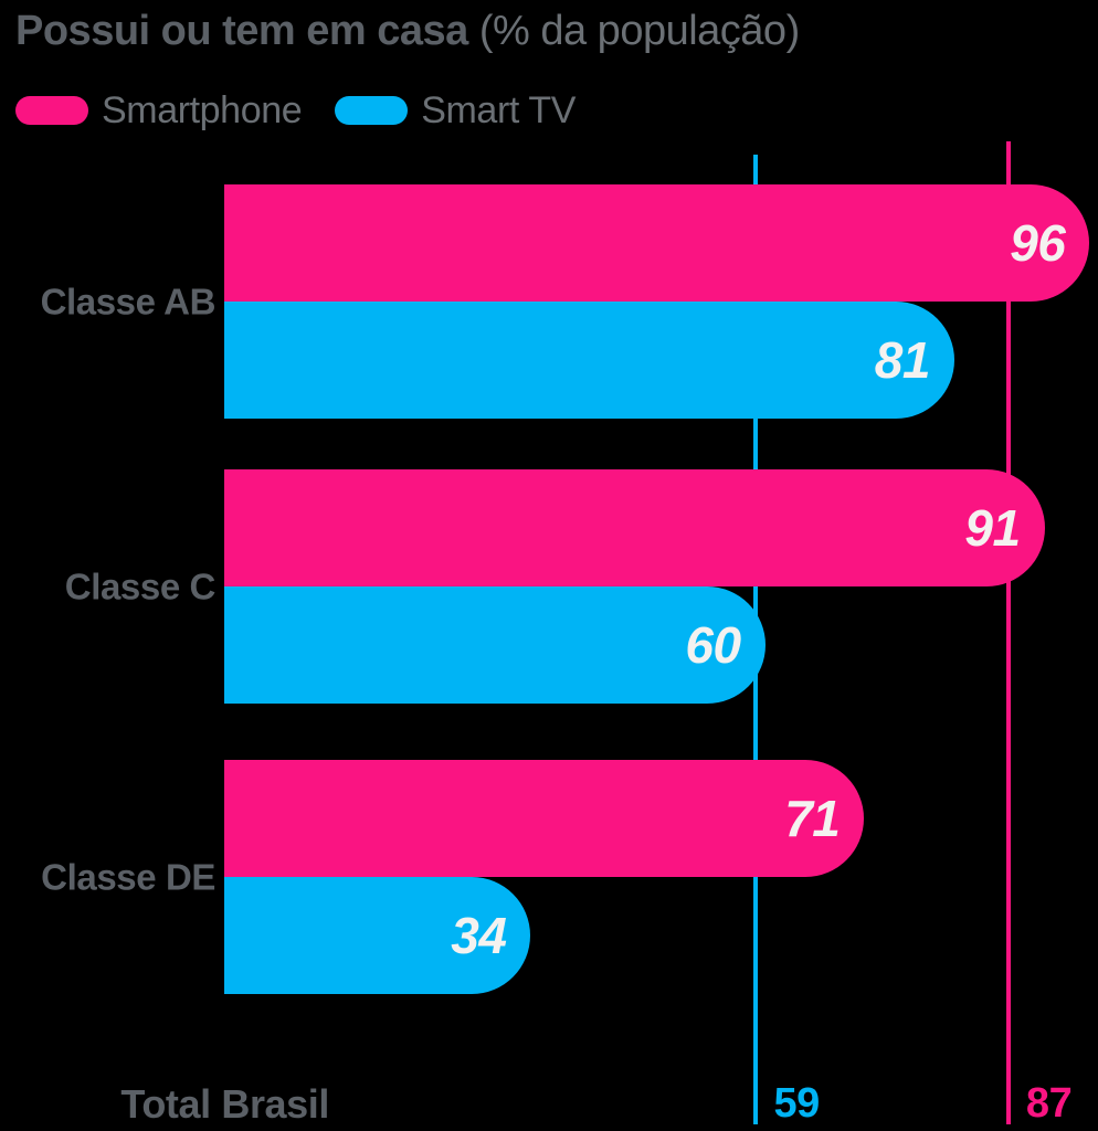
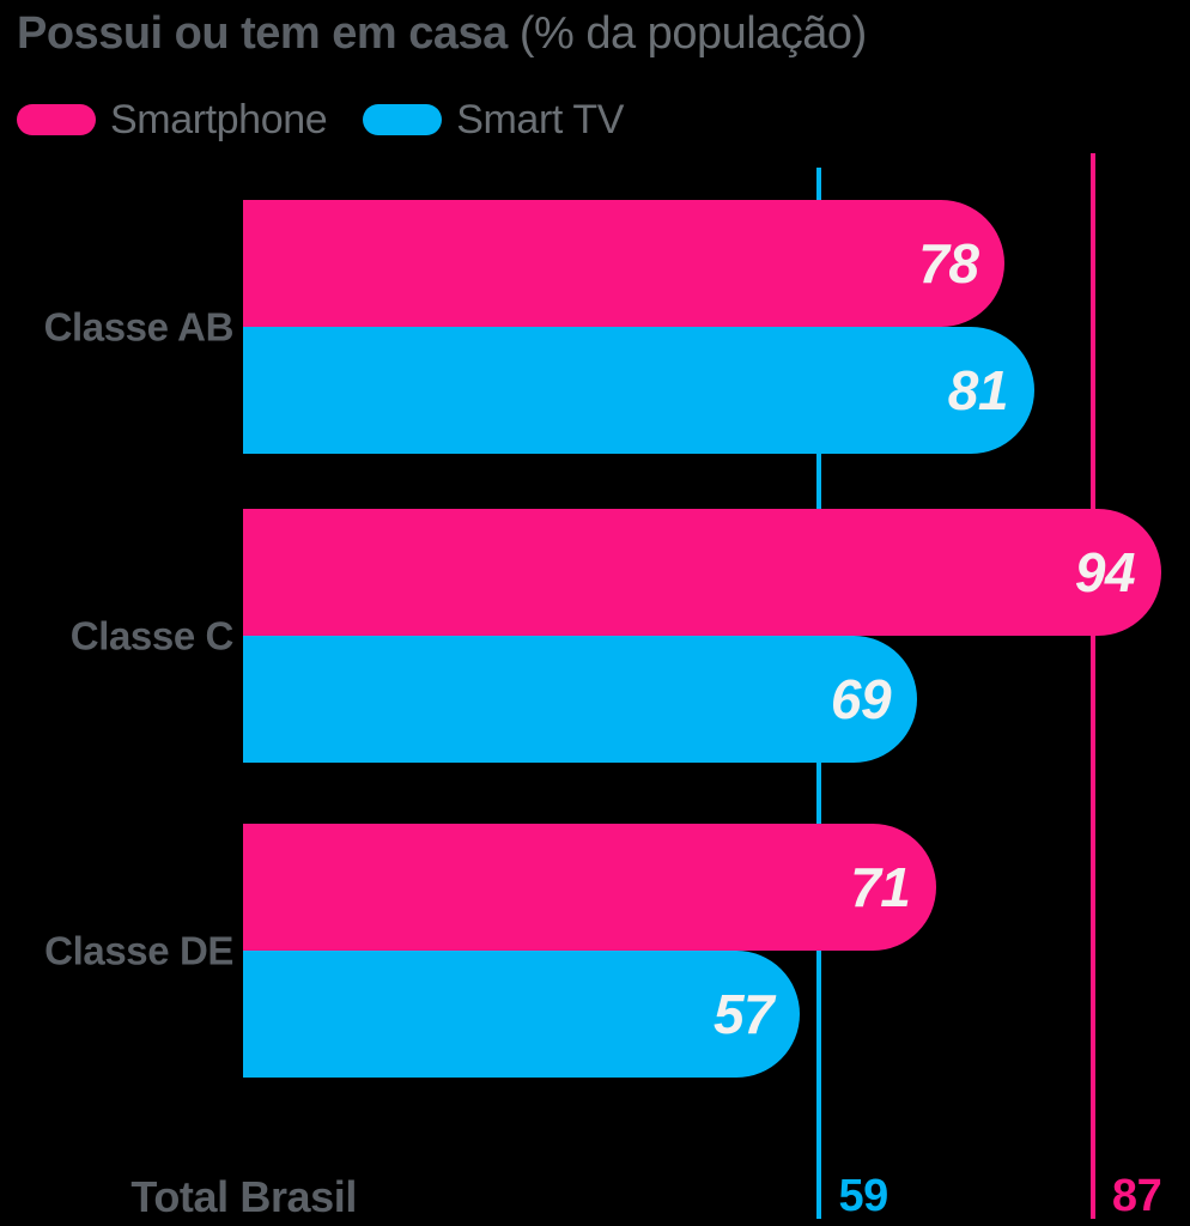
Smartphone/Classe AB: 96 -> 78
Smartphone/Classe C: 91 -> 94
Smart TV/Classe C: 60 -> 69
Smart TV/Classe DE: 34 -> 57
